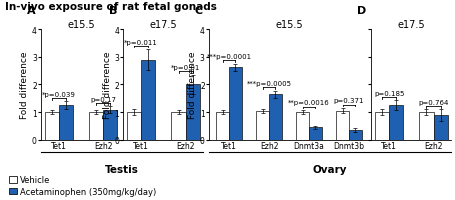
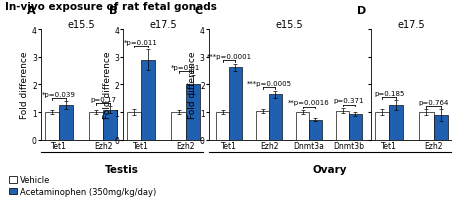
Acetaminophen (350mg/kg/day)/Dnmt3a: 0.45 -> 0.72
Acetaminophen (350mg/kg/day)/Dnmt3b: 0.35 -> 0.92
